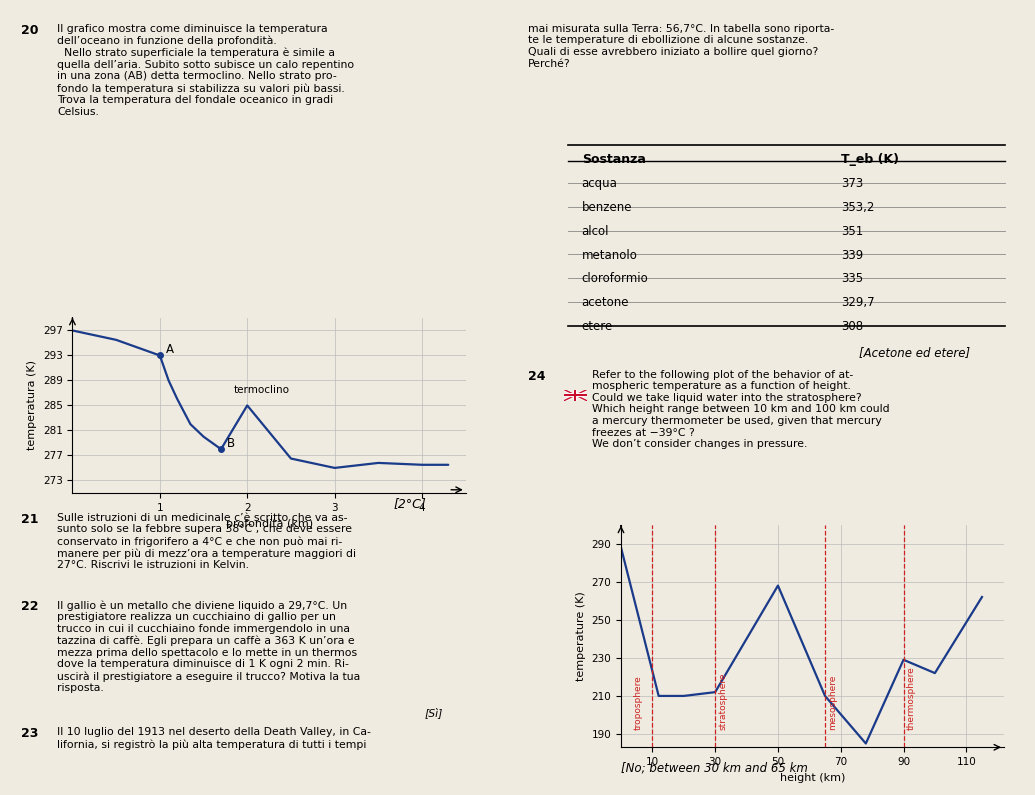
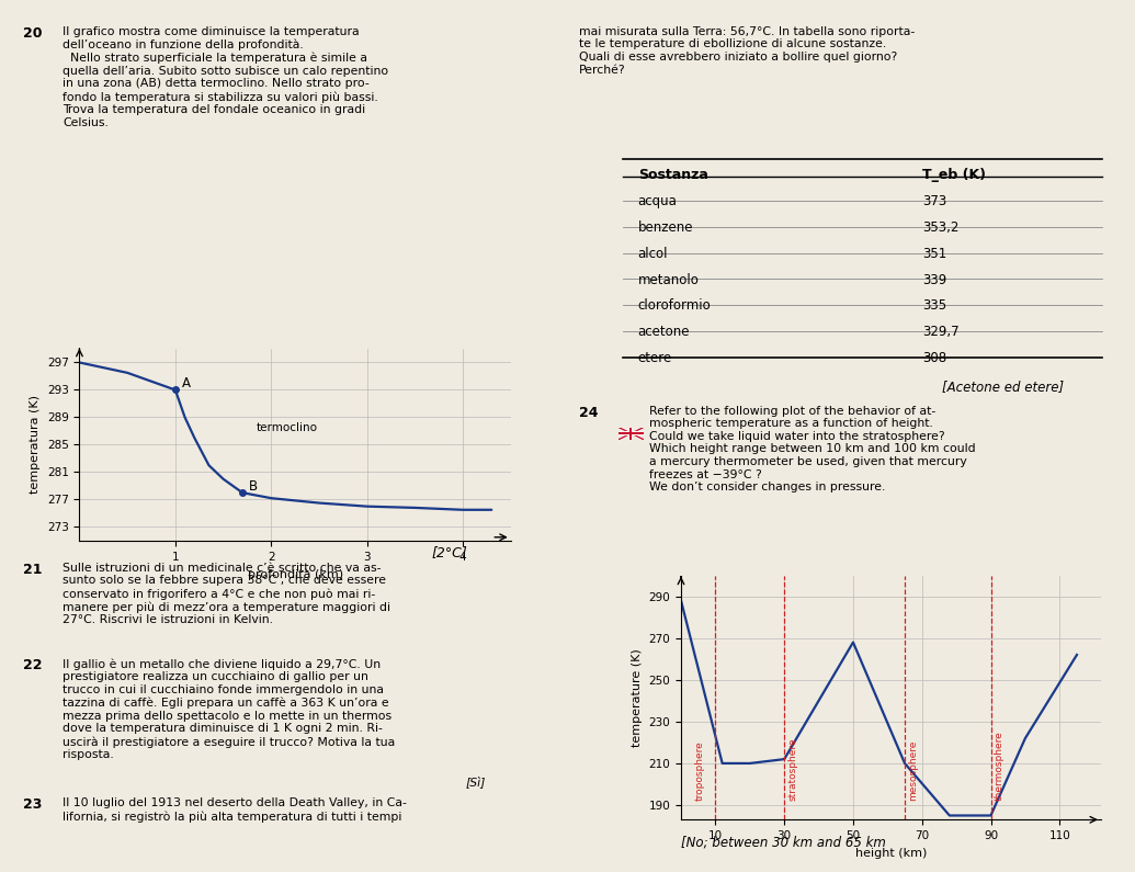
2: 285.0 -> 277.2
3: 275.0 -> 276.0
90: 229 -> 185
